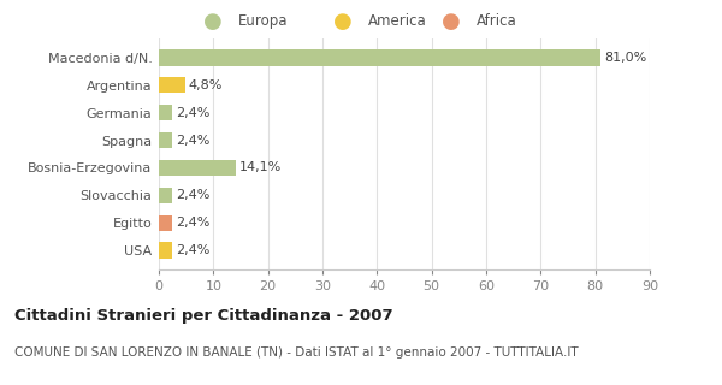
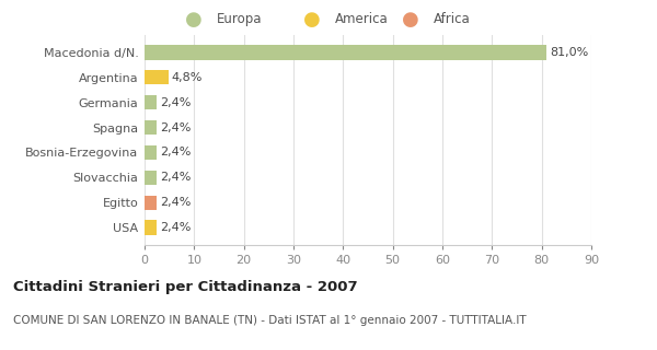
Bosnia-Erzegovina: 14,1% -> 2,4%
